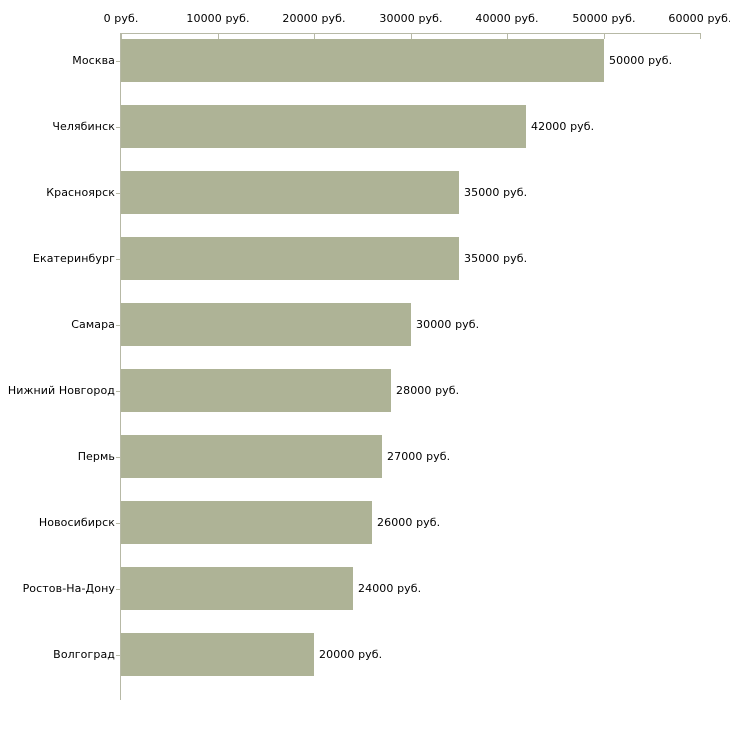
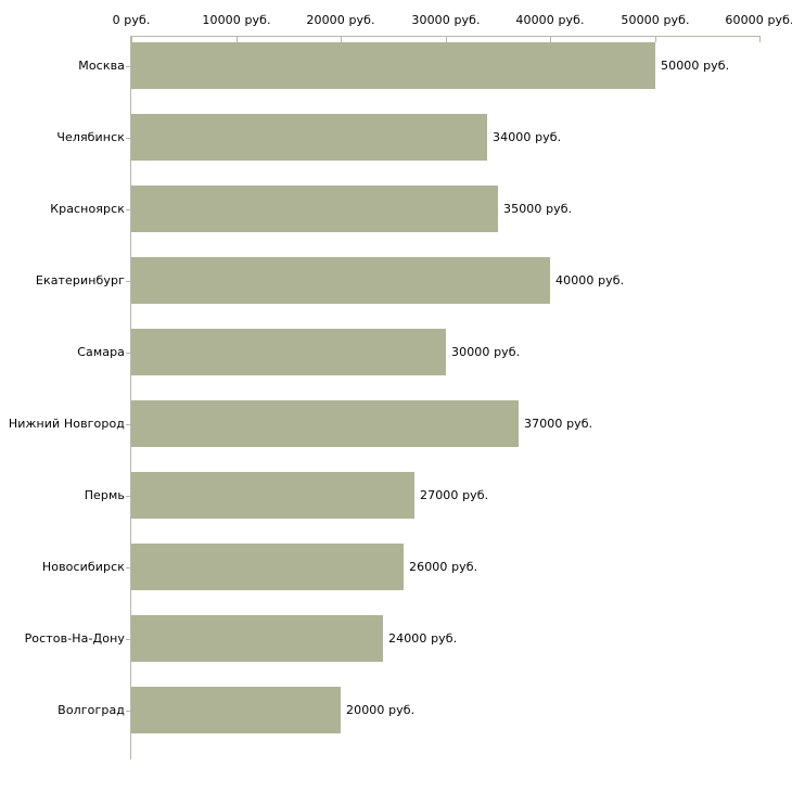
Челябинск: 42000 -> 34000
Екатеринбург: 35000 -> 40000
Нижний Новгород: 28000 -> 37000
